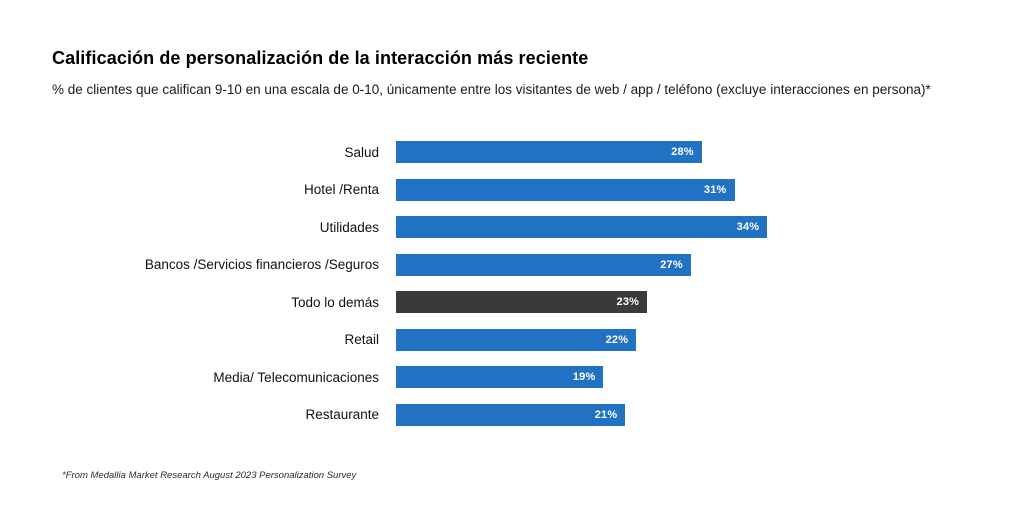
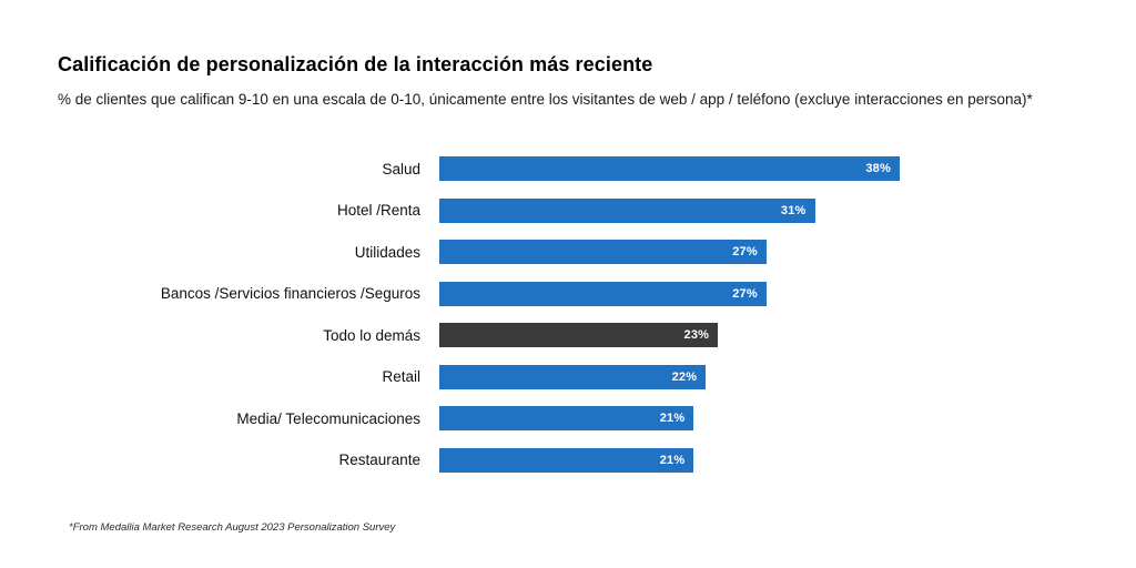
Salud: 28% -> 38%
Utilidades: 34% -> 27%
Media/ Telecomunicaciones: 19% -> 21%
